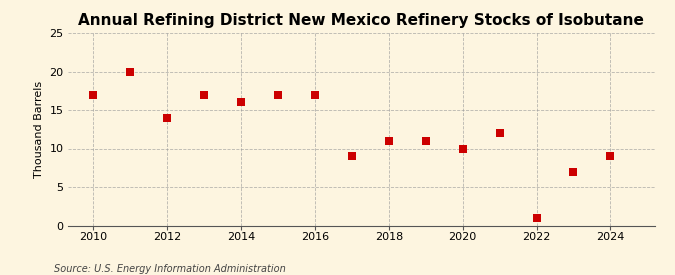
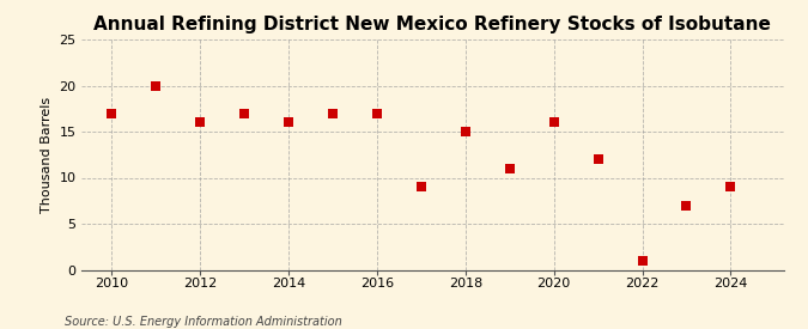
2012: 14 -> 16
2018: 11 -> 15
2020: 10 -> 16
